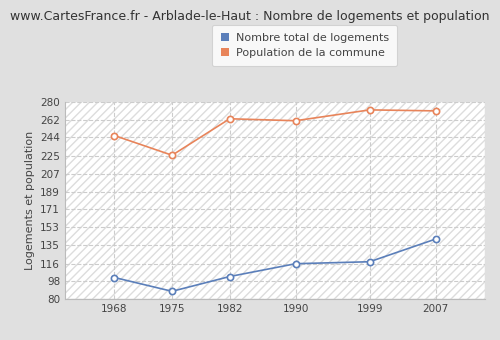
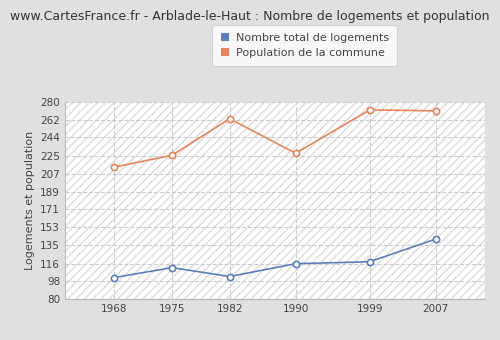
Population de la commune/1968: 246 -> 214
Nombre total de logements/1975: 88 -> 112
Population de la commune/1990: 261 -> 228
